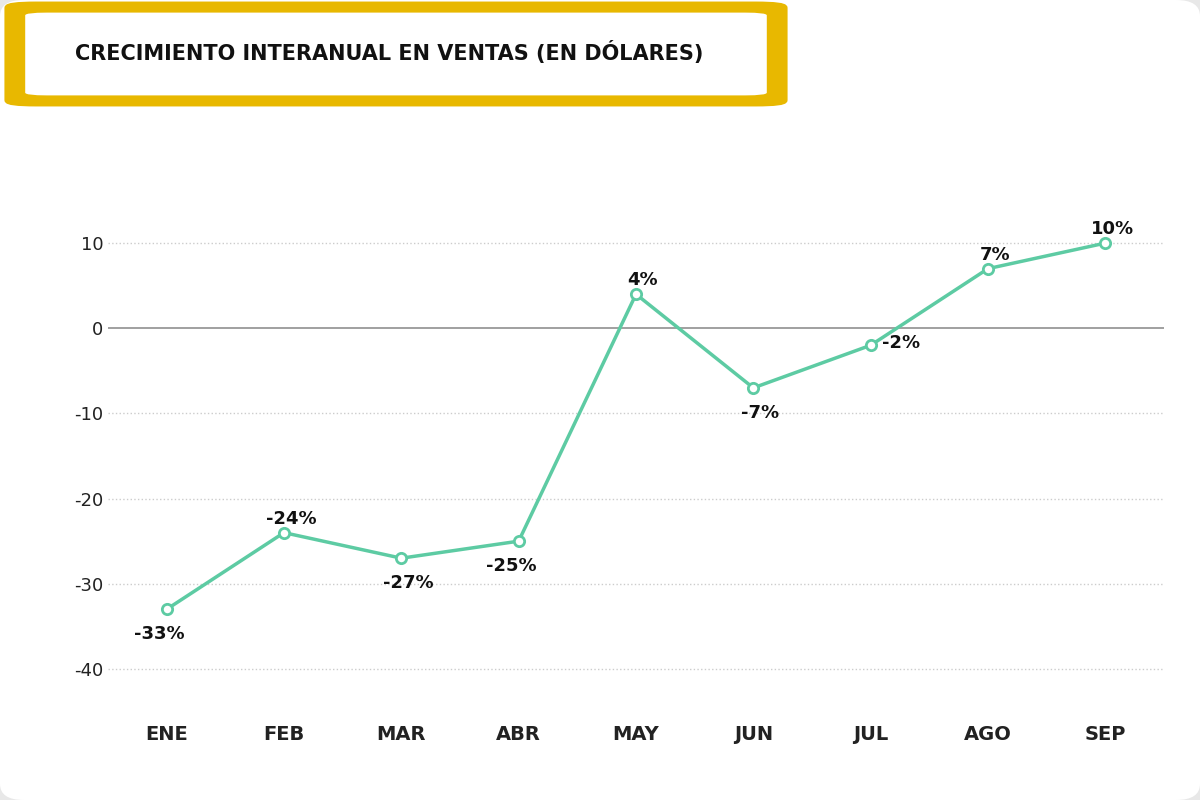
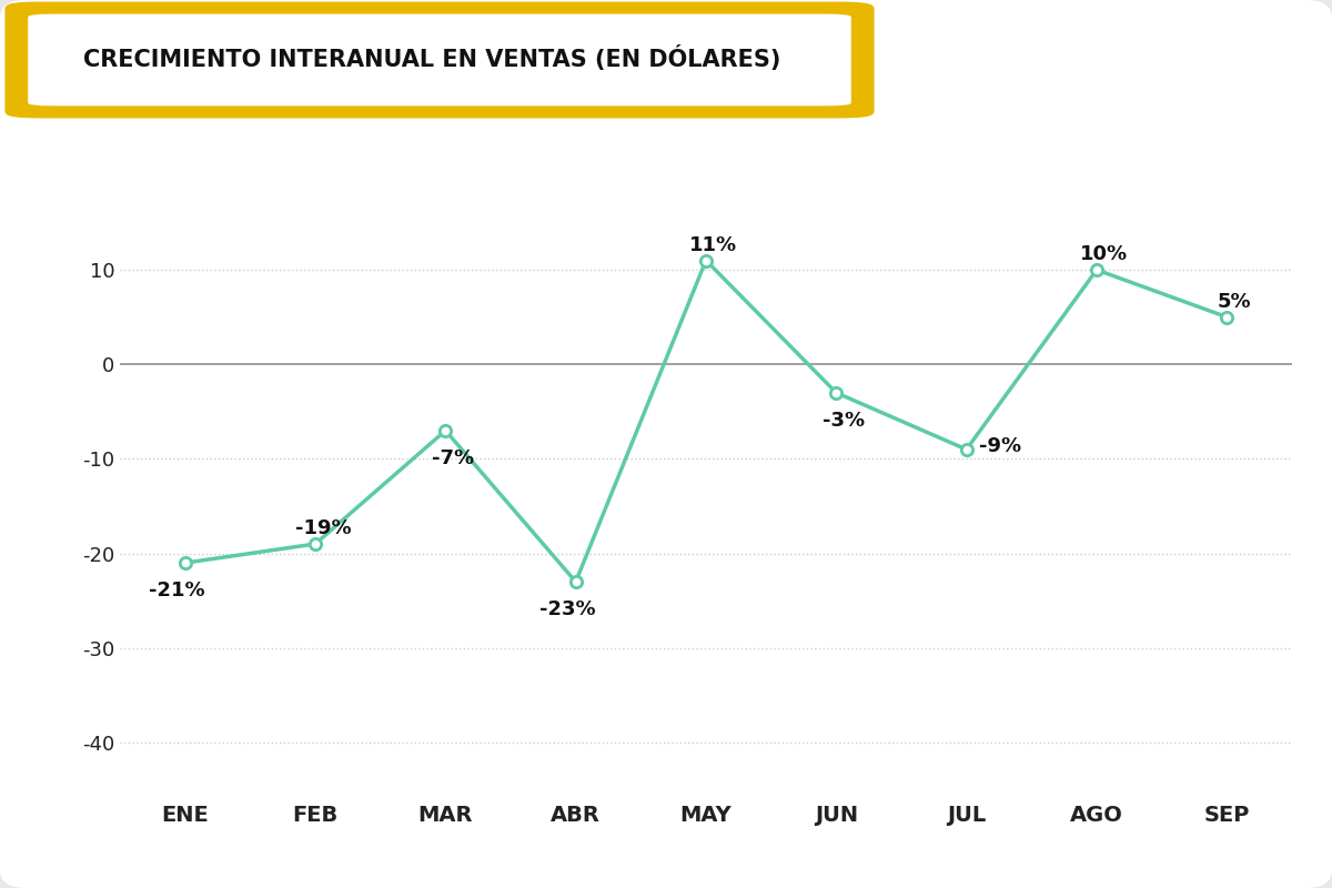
ENE: -33% -> -21%
FEB: -24% -> -19%
MAR: -27% -> -7%
ABR: -25% -> -23%
MAY: 4% -> 11%
JUN: -7% -> -3%
JUL: -2% -> -9%
AGO: 7% -> 10%
SEP: 10% -> 5%
